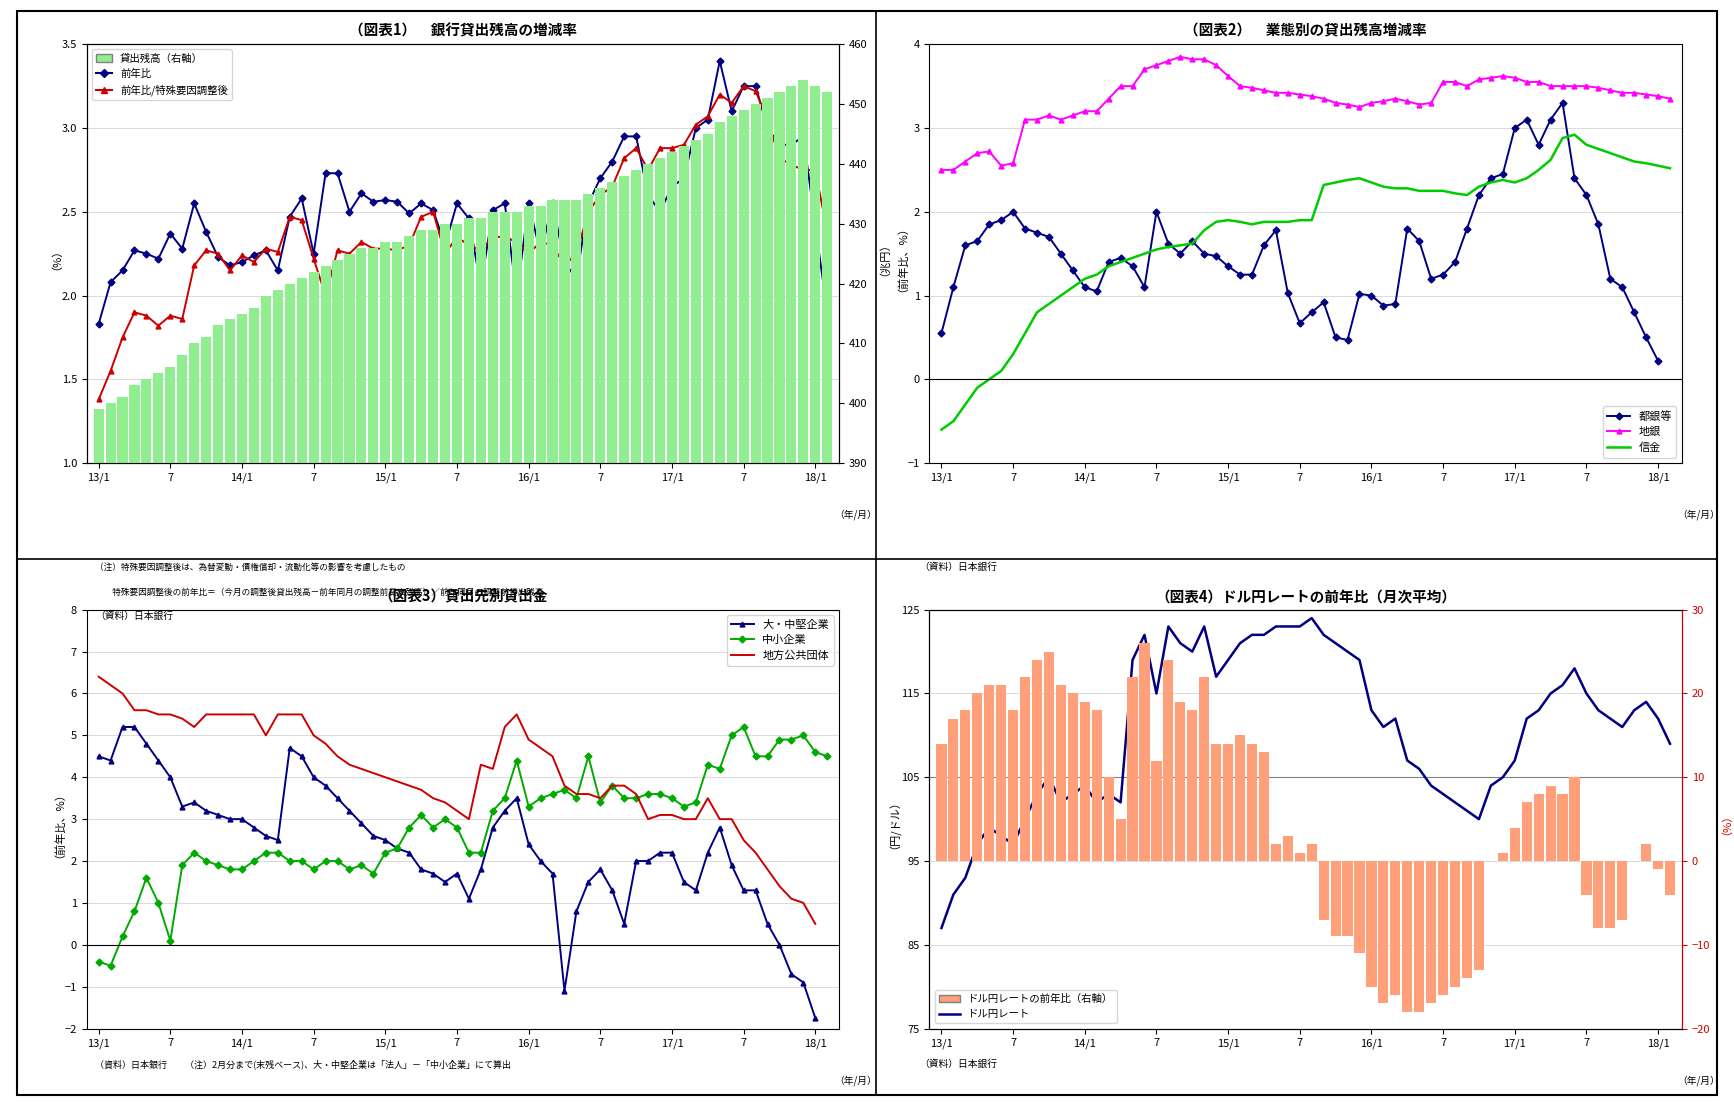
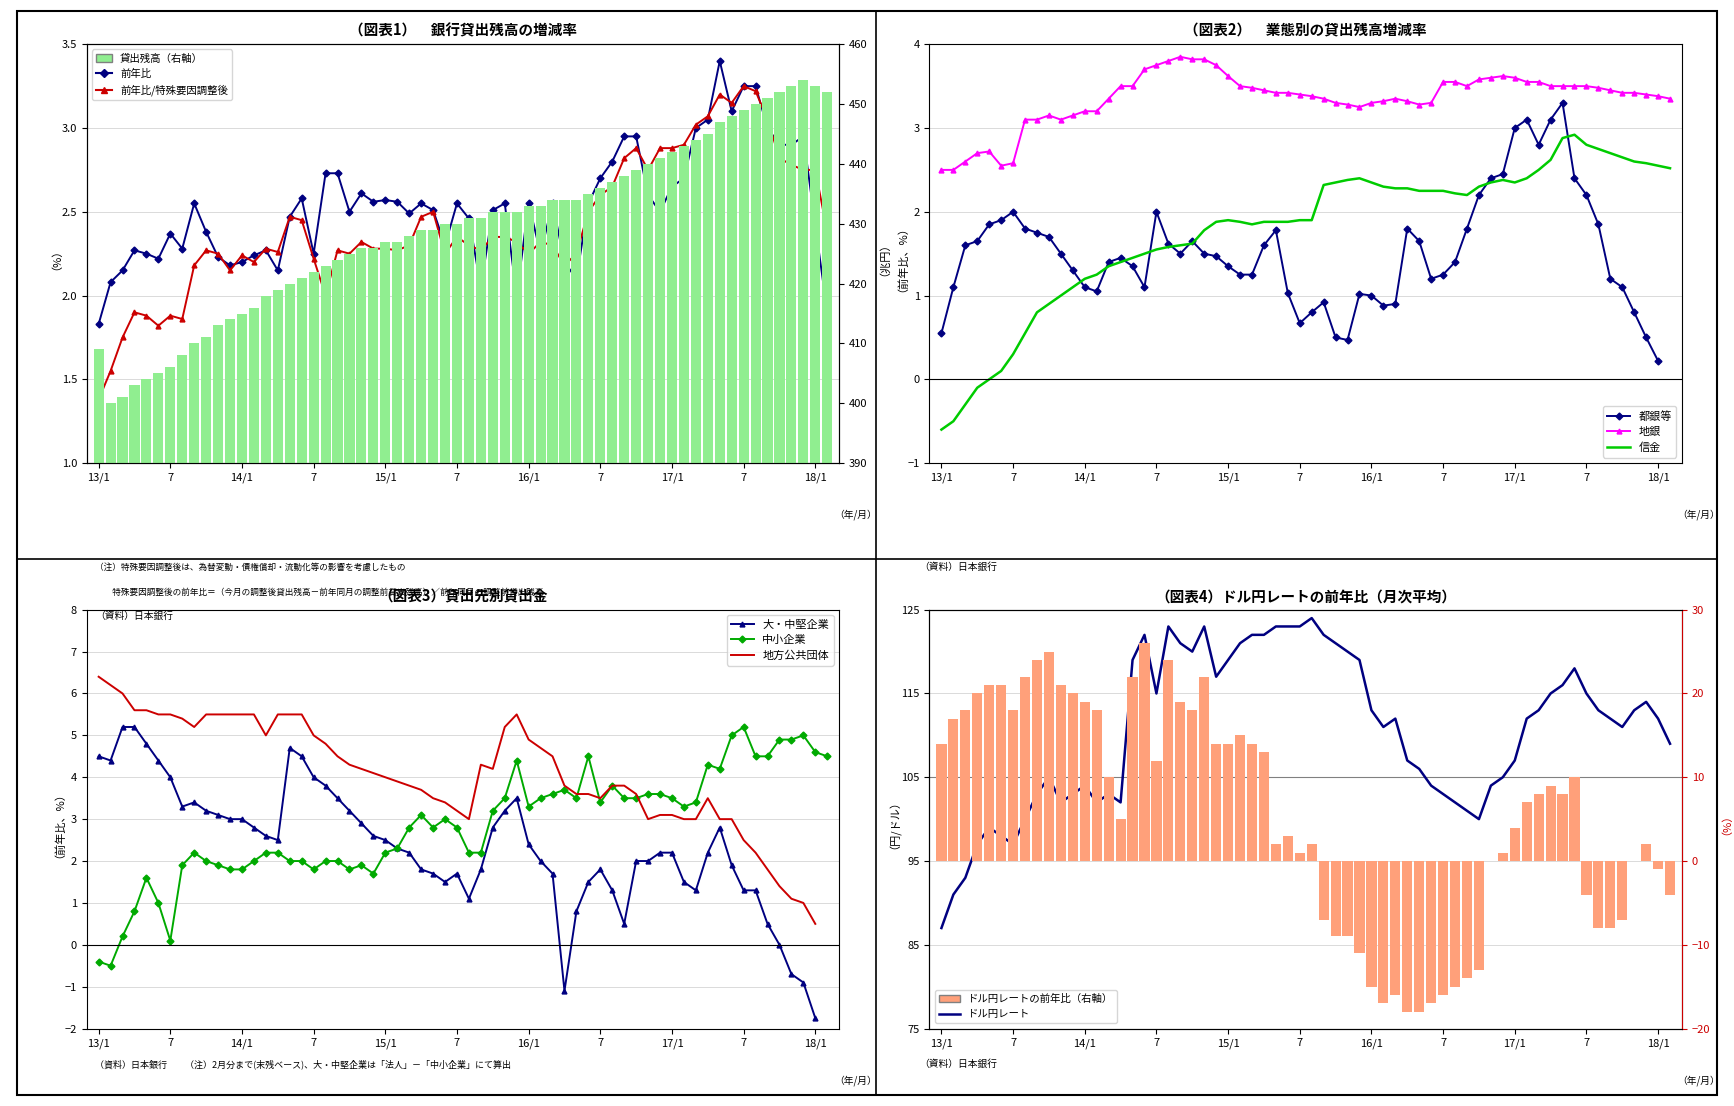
（図表1） 銀行貸出残高の増減率/貸出残高（右軸）/13/1: 399 -> 409
